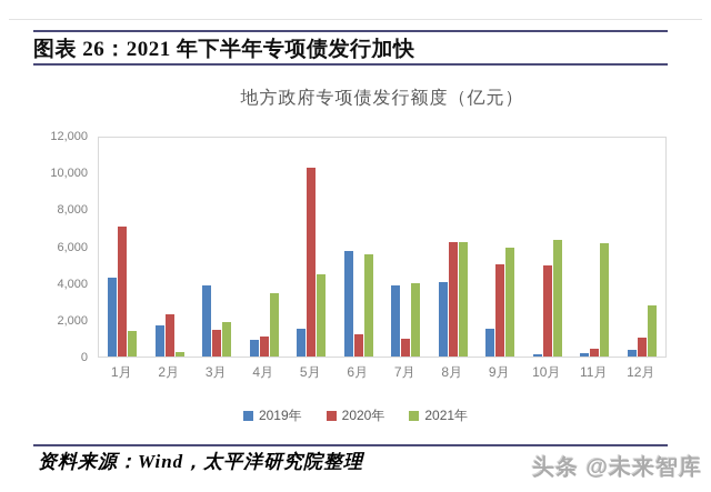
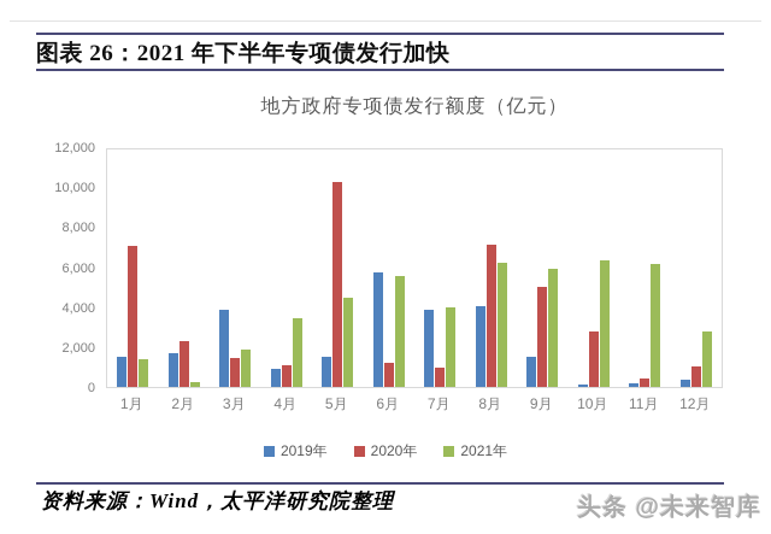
2019年/1月: 4300 -> 1500
2020年/8月: 6300 -> 7200
2020年/10月: 5000 -> 2800
